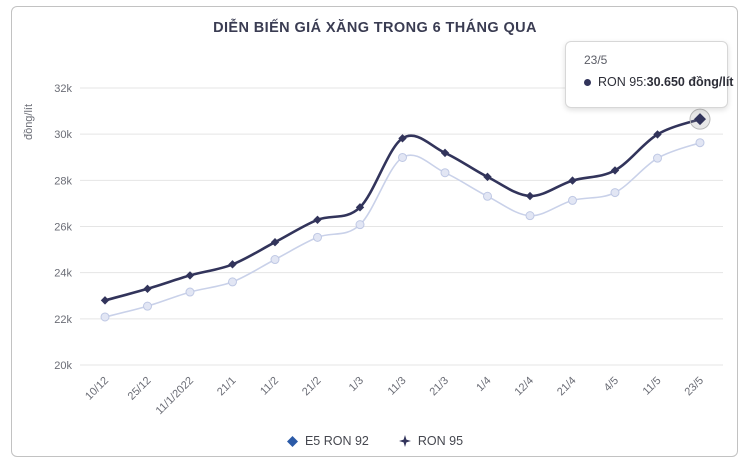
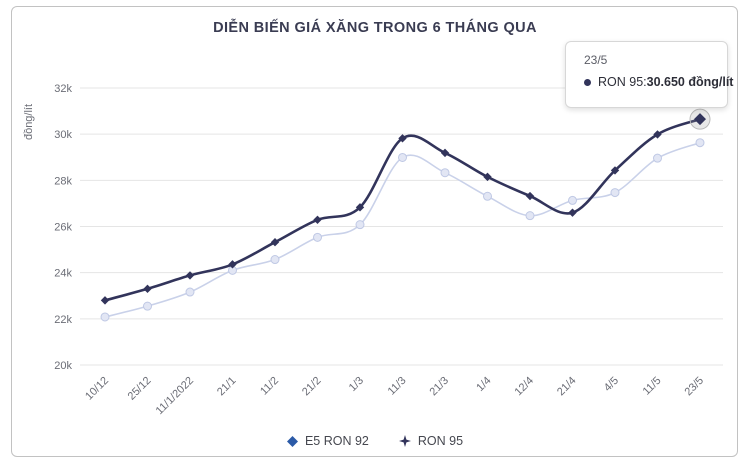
E5 RON 92/21/1: 23.6k -> 24.1k
RON 95/21/4: 28.0k -> 26.6k
